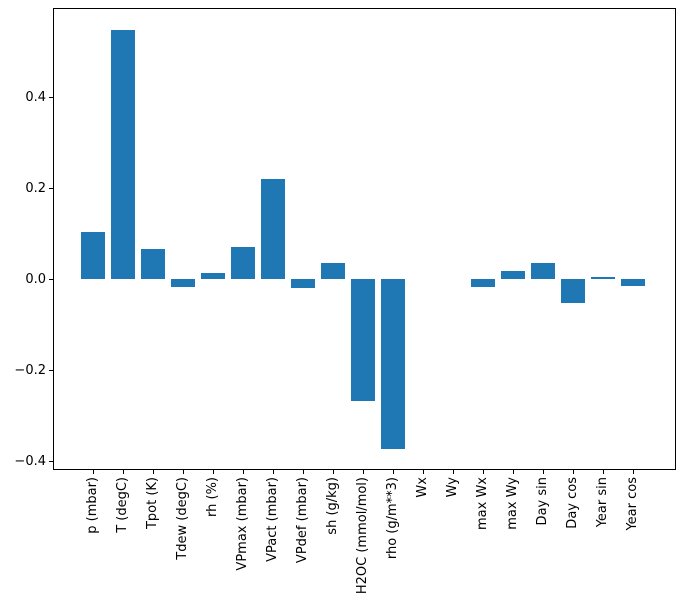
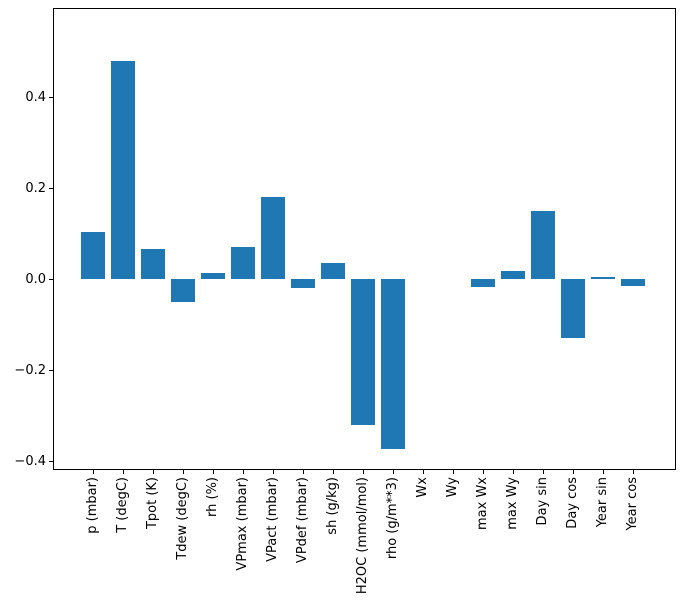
T (degC): 0.55 -> 0.48
Tdew (degC): -0.02 -> -0.05
VPact (mbar): 0.22 -> 0.18
H2OC (mmol/mol): -0.27 -> -0.32
Day sin: 0.04 -> 0.15
Day cos: -0.05 -> -0.13
